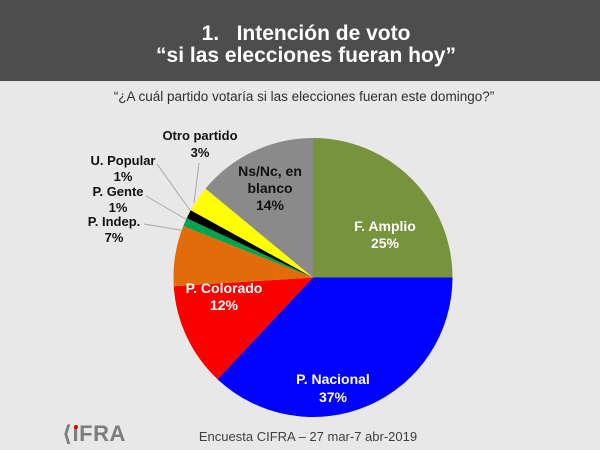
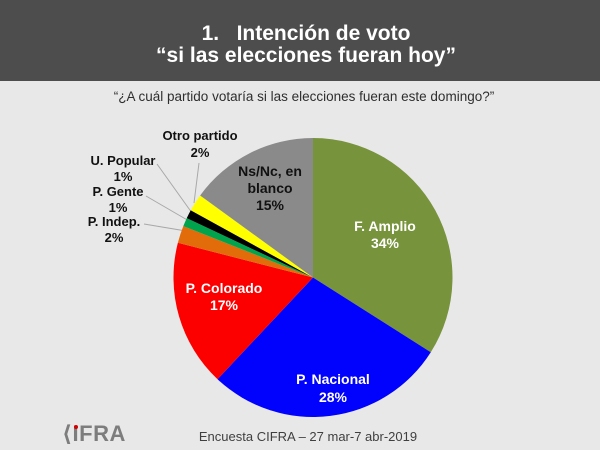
F. Amplio: 25% -> 34%
P. Nacional: 37% -> 28%
P. Colorado: 12% -> 17%
P. Indep.: 7% -> 2%
Otro partido: 3% -> 2%
Ns/Nc, en blanco: 14% -> 15%
